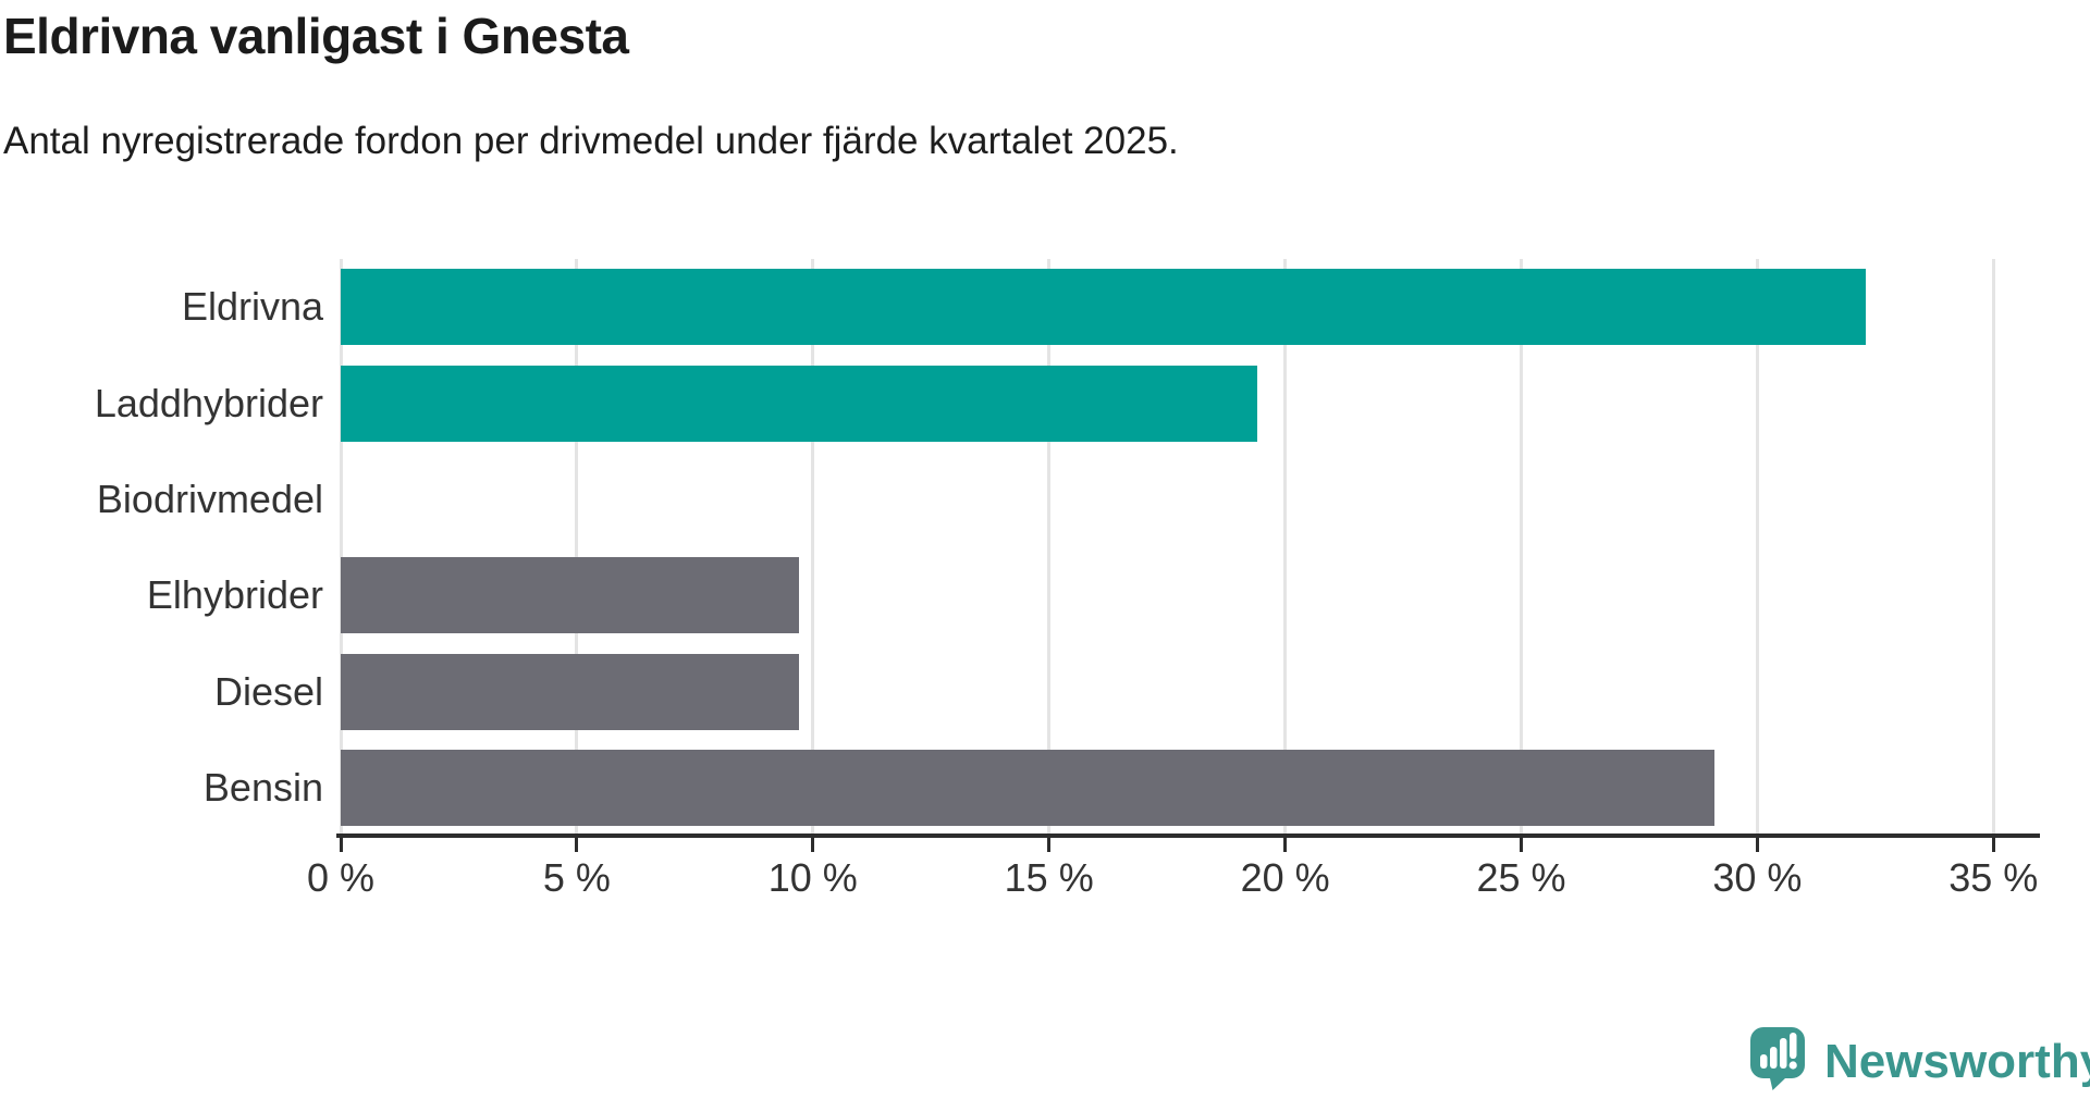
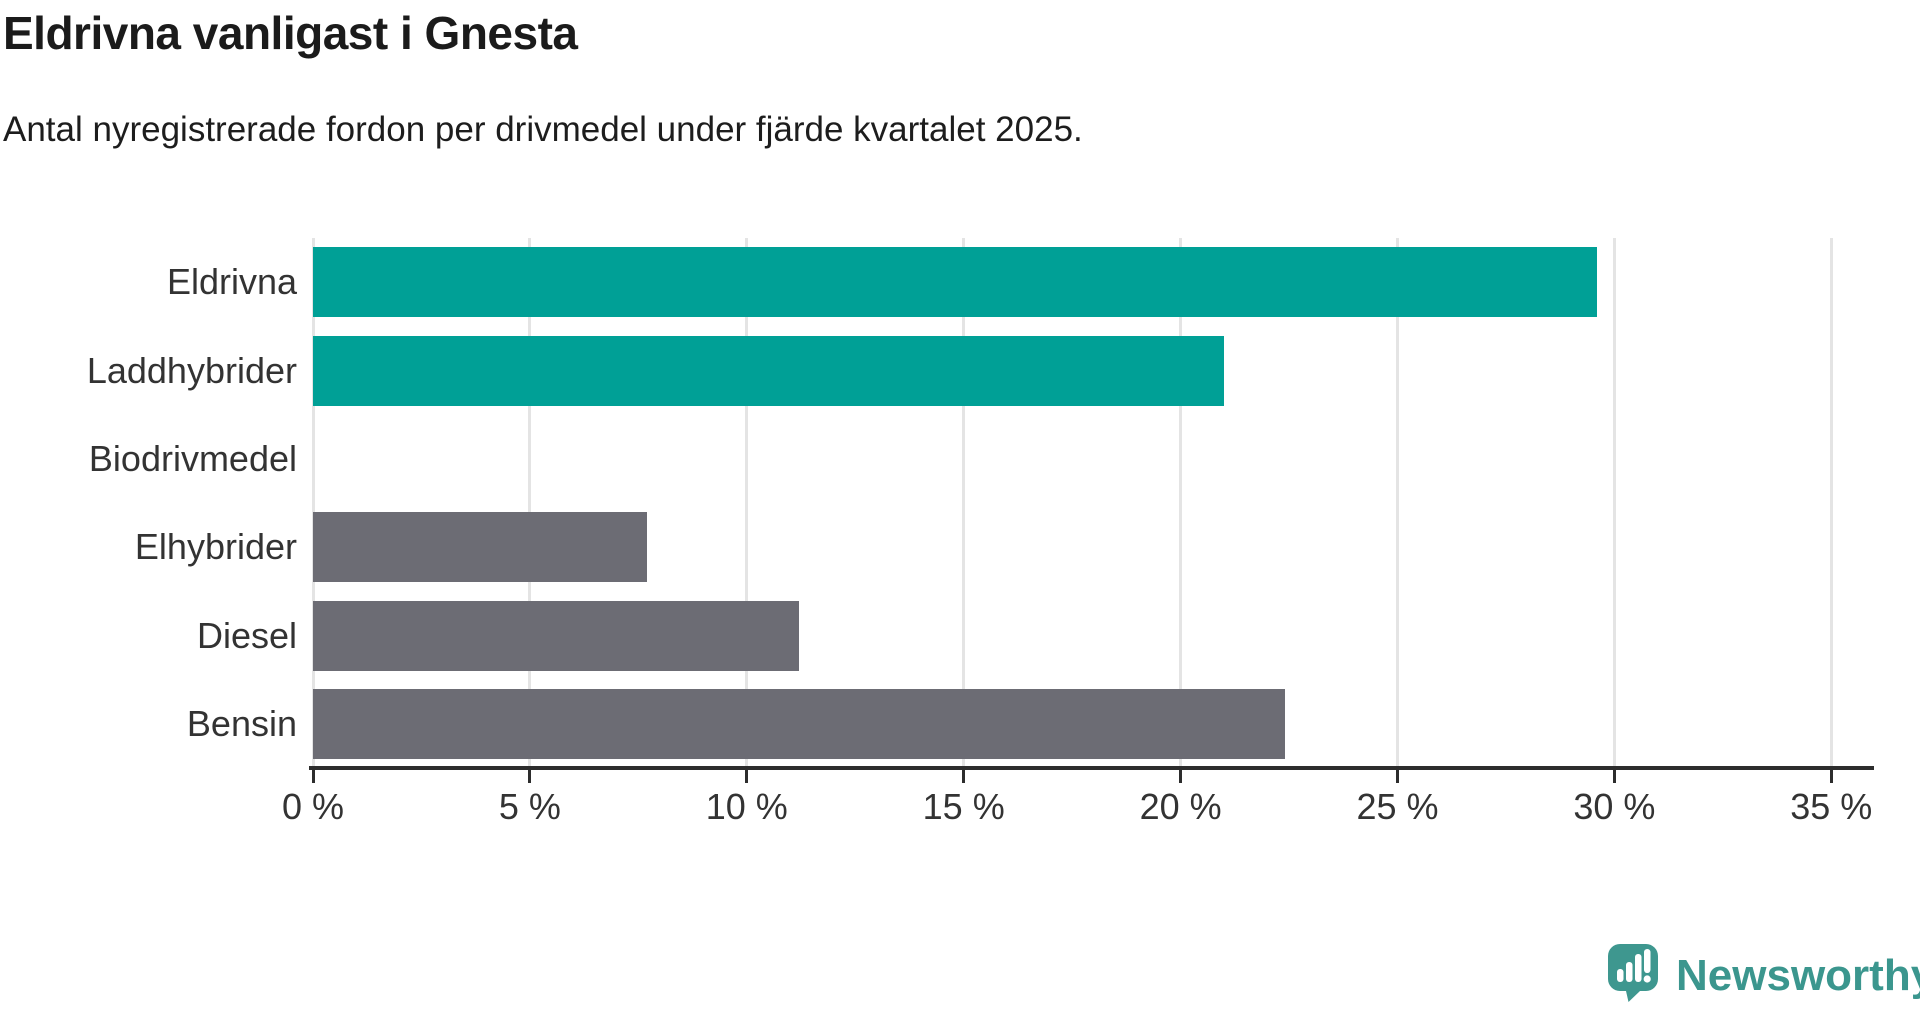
Eldrivna: 32.3% -> 29.6%
Laddhybrider: 19.4% -> 21.0%
Elhybrider: 9.7% -> 7.7%
Diesel: 9.7% -> 11.2%
Bensin: 29.1% -> 22.4%
